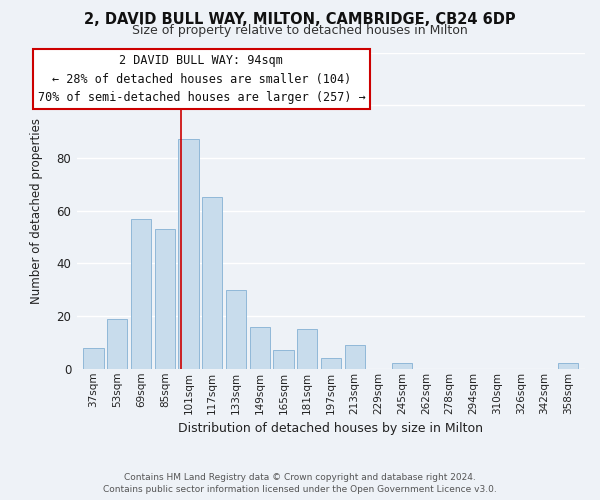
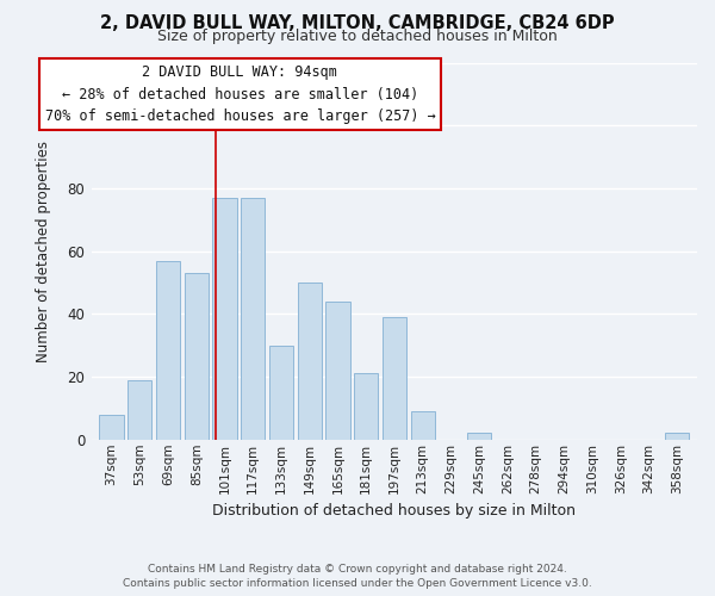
101sqm: 87 -> 77
117sqm: 65 -> 77
149sqm: 16 -> 50
165sqm: 7 -> 44
181sqm: 15 -> 21
197sqm: 4 -> 39
